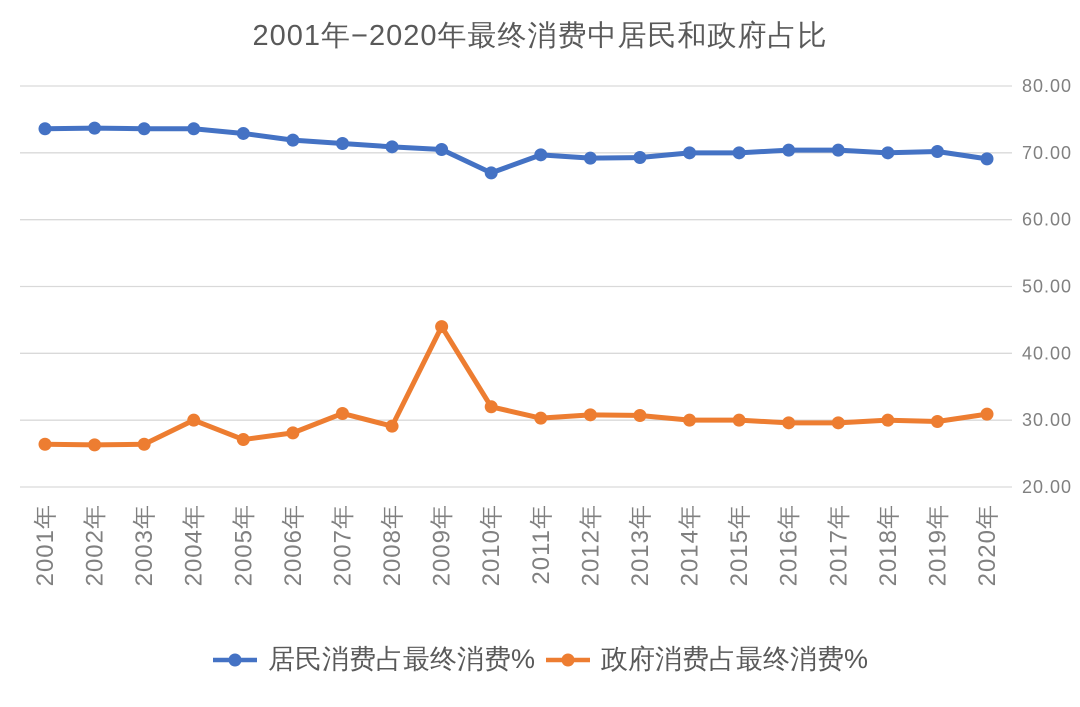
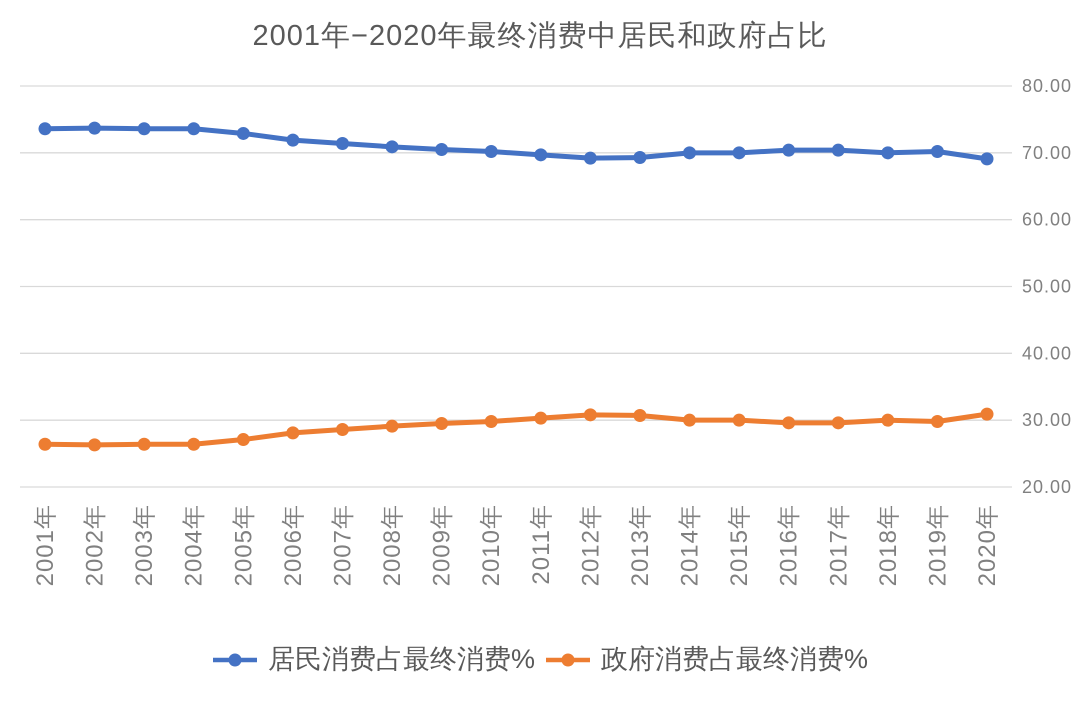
政府消费占最终消费%/2004年: 30 -> 26
政府消费占最终消费%/2007年: 31 -> 29
政府消费占最终消费%/2009年: 44 -> 30
居民消费占最终消费%/2010年: 67 -> 70
政府消费占最终消费%/2010年: 32 -> 30
